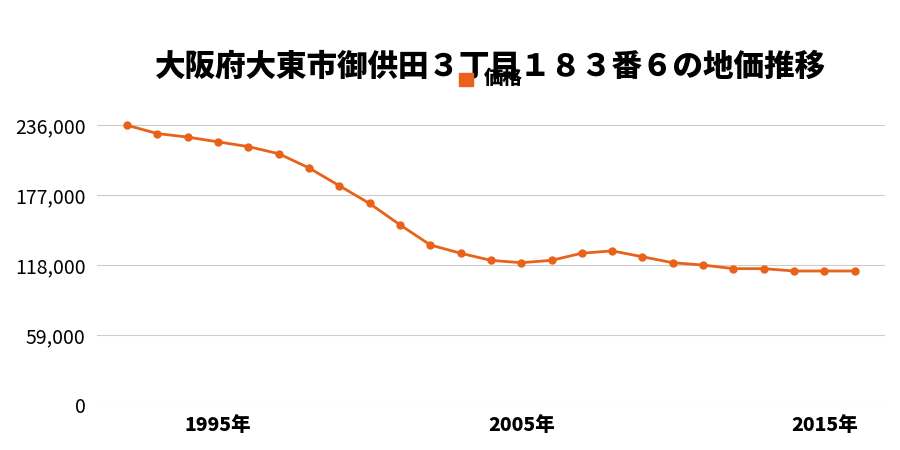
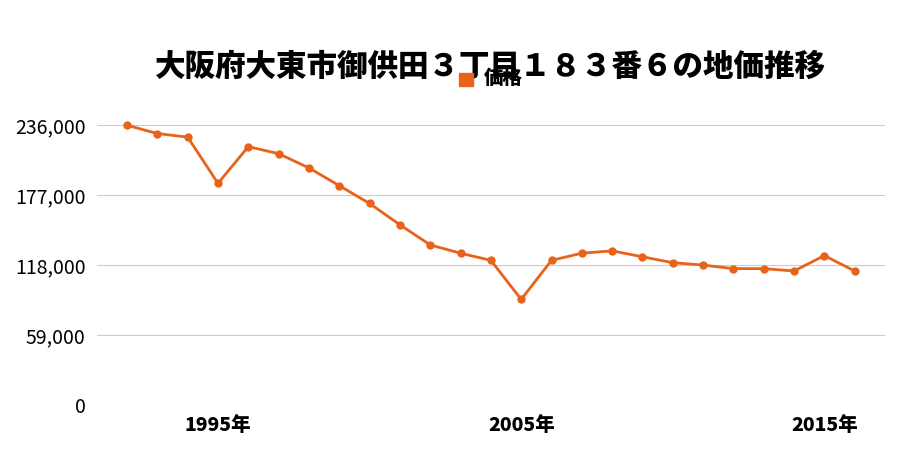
1995年: 222,000 -> 187,000
2005年: 120,000 -> 89,000
2015年: 113,000 -> 126,000
